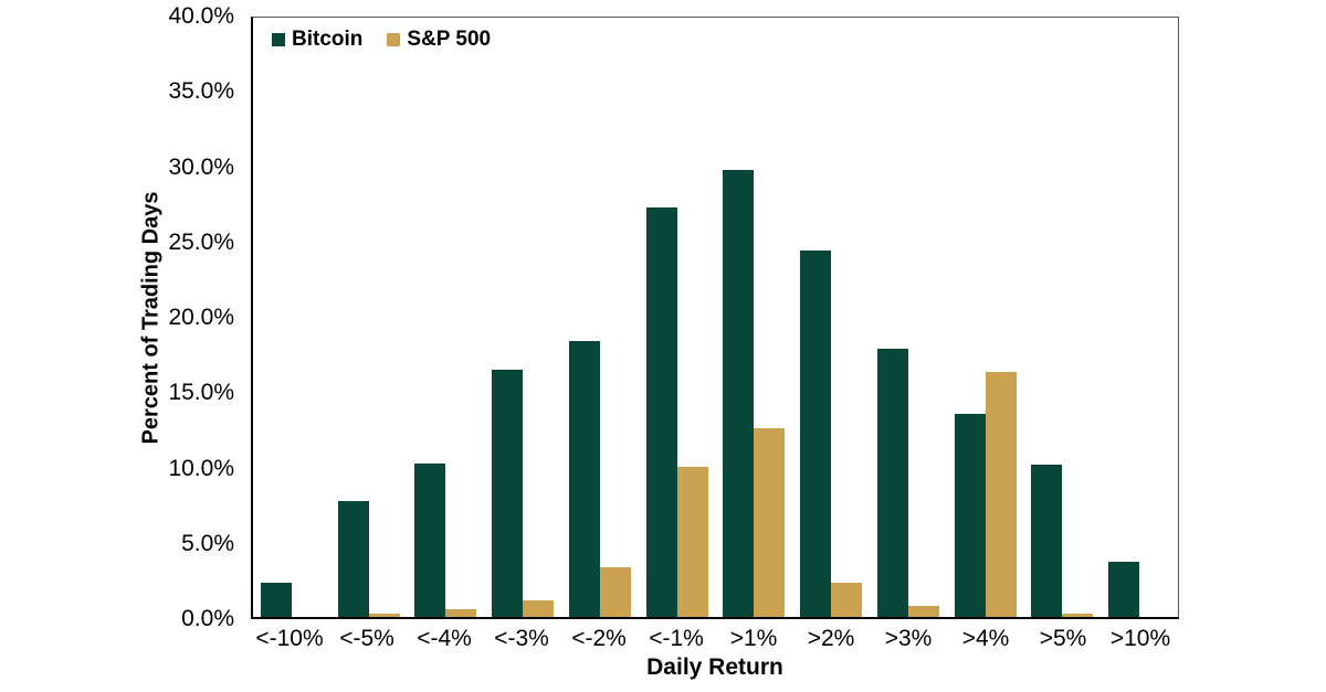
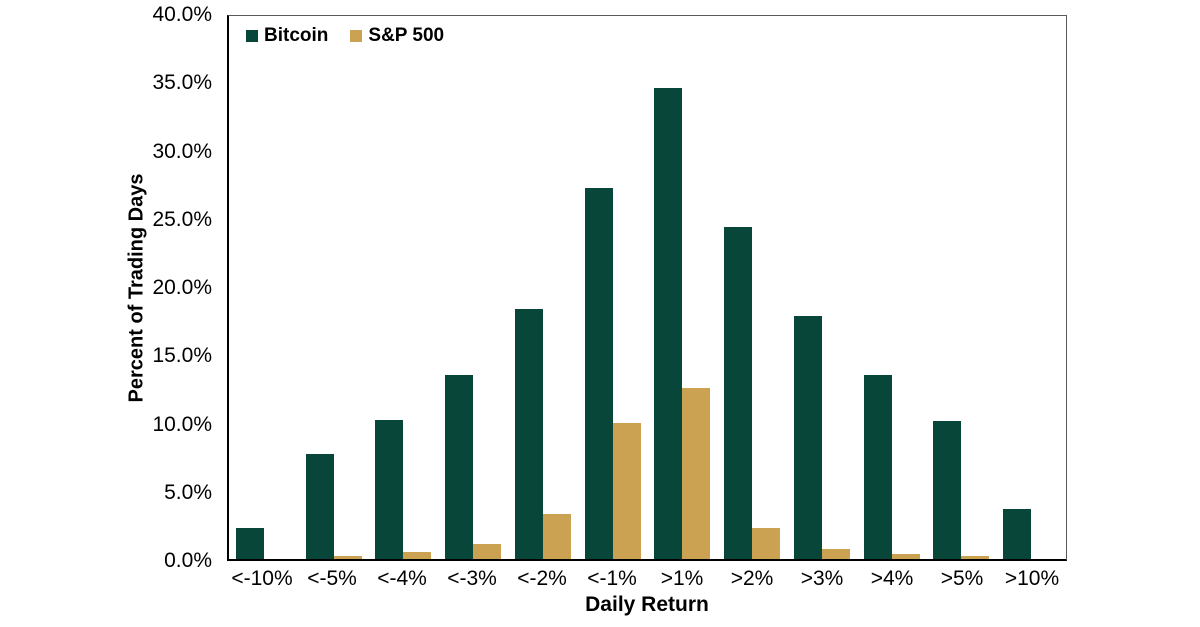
Bitcoin/<-3%: 16.4% -> 13.5%
Bitcoin/>1%: 29.7% -> 34.5%
S&P 500/>4%: 16.3% -> 0.4%
